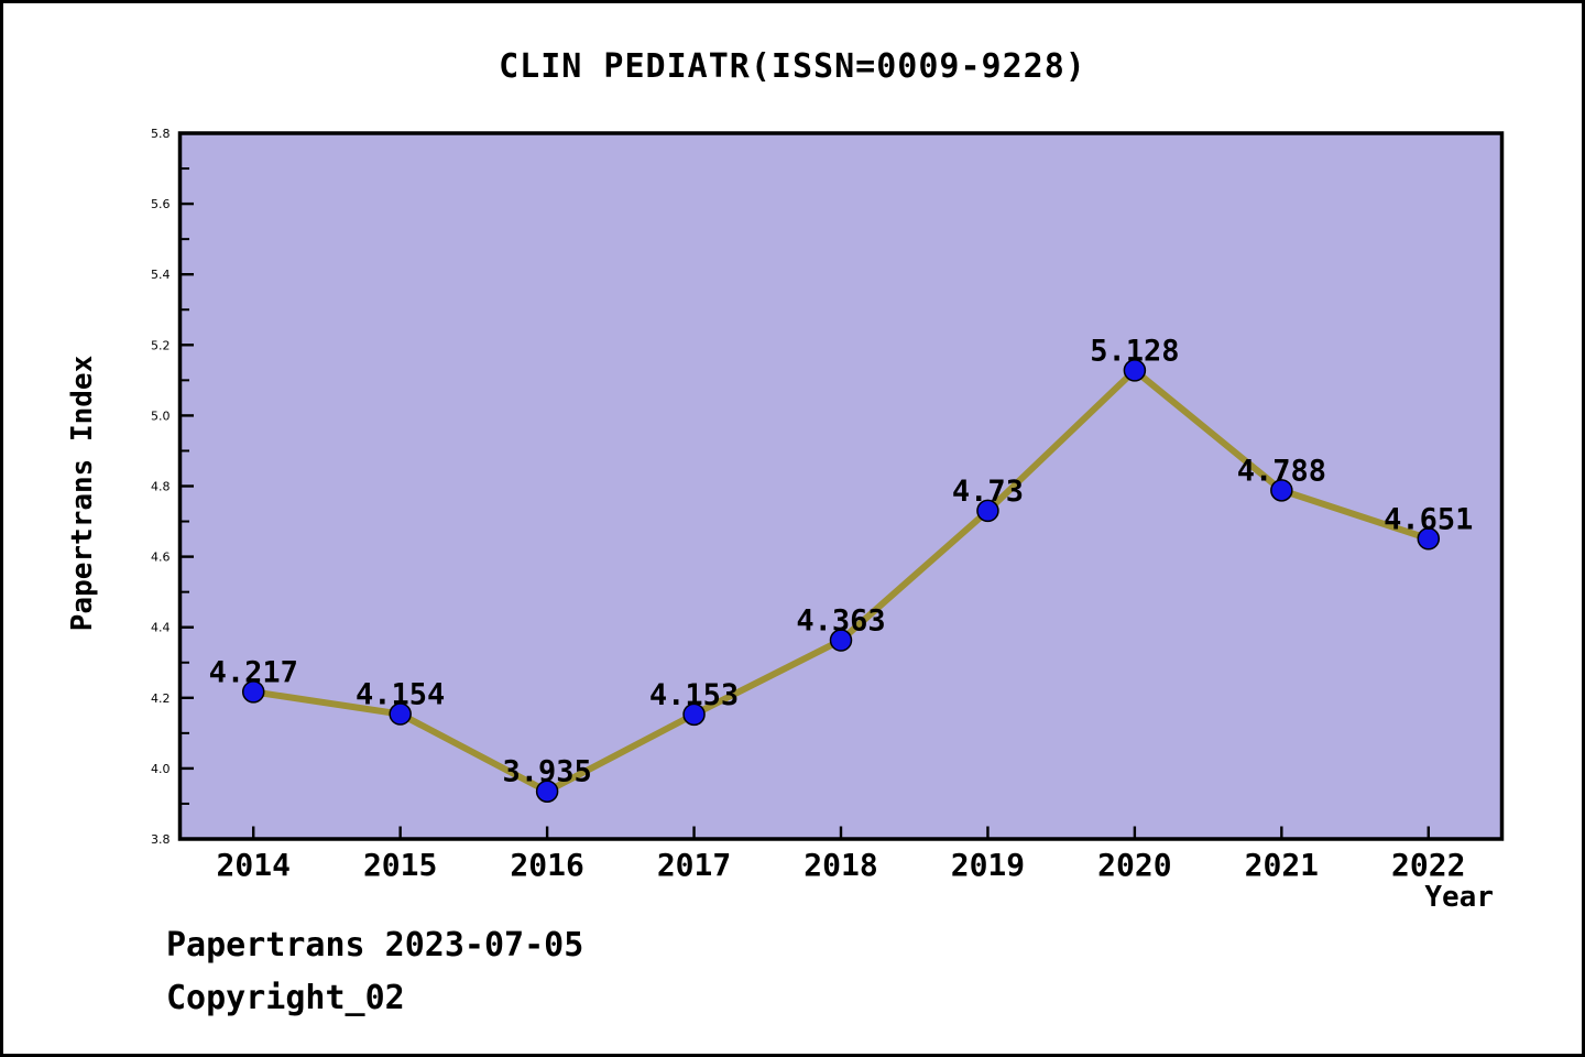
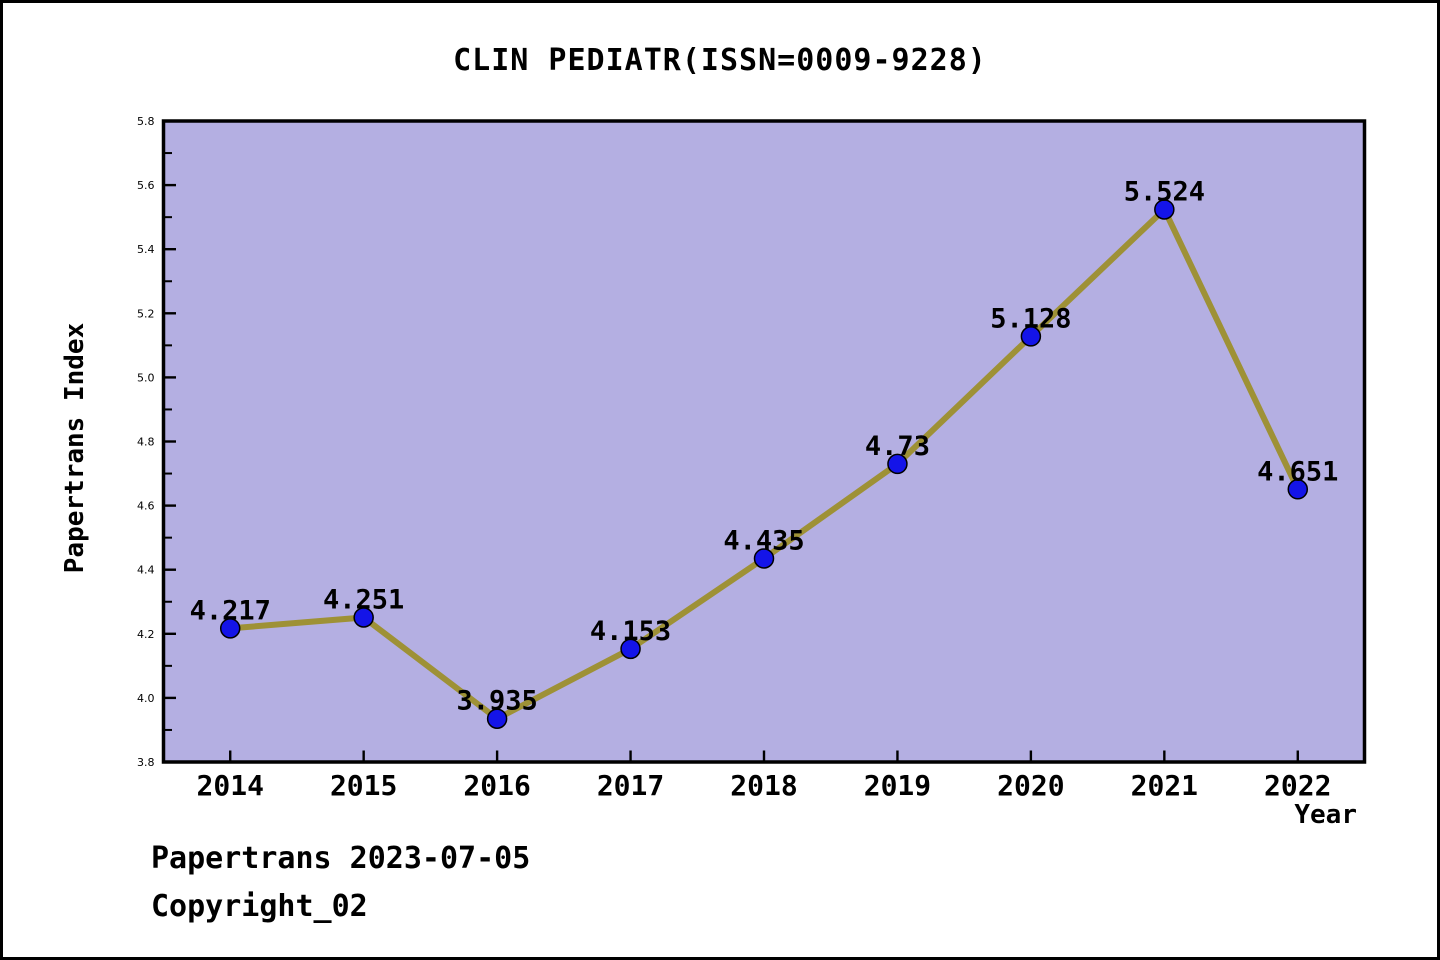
2015: 4.154 -> 4.251
2018: 4.363 -> 4.435
2021: 4.788 -> 5.524
